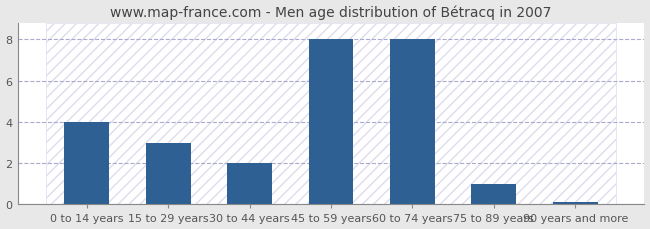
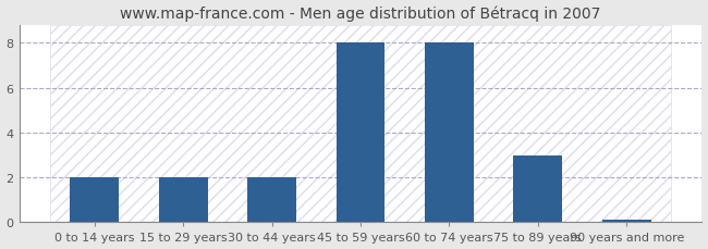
0 to 14 years: 4.0 -> 2.0
15 to 29 years: 3.0 -> 2.0
75 to 89 years: 1.0 -> 3.0
